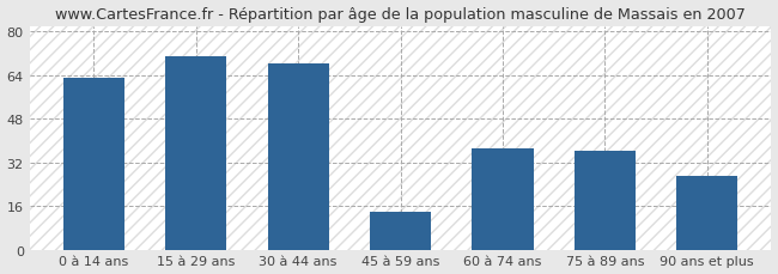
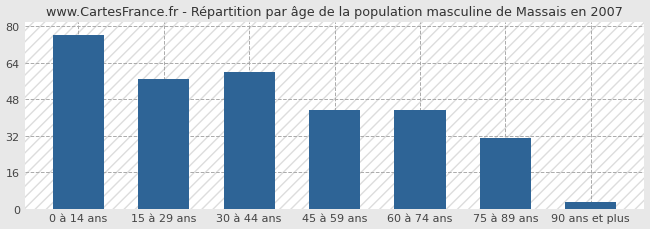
0 à 14 ans: 63 -> 76
15 à 29 ans: 71 -> 57
30 à 44 ans: 68 -> 60
45 à 59 ans: 14 -> 43
60 à 74 ans: 37 -> 43
75 à 89 ans: 36 -> 31
90 ans et plus: 27 -> 3
